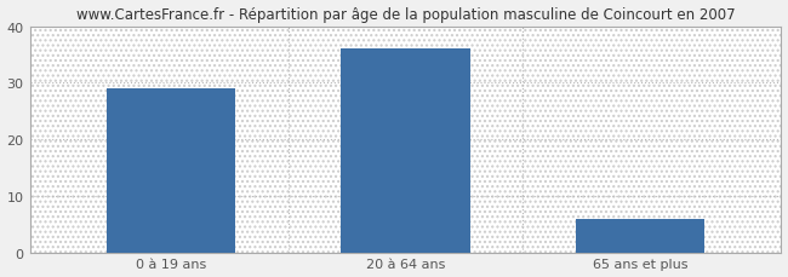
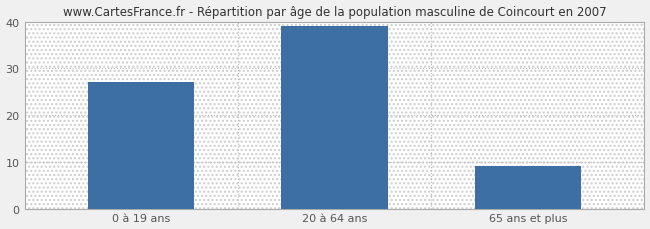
0 à 19 ans: 29 -> 27
20 à 64 ans: 36 -> 39
65 ans et plus: 6 -> 9
